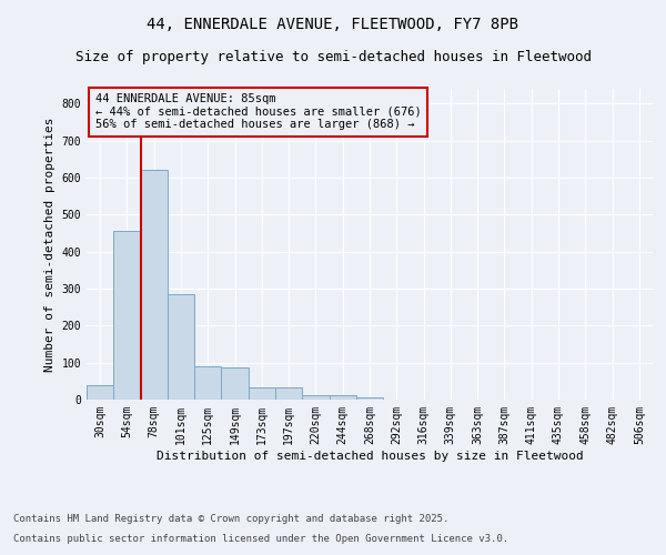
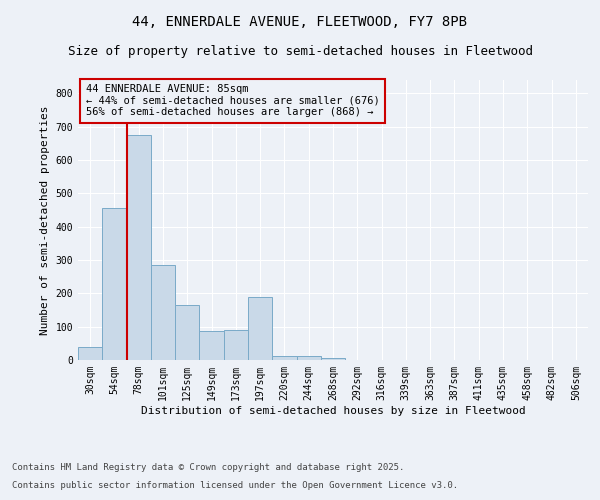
78sqm: 620 -> 675
125sqm: 90 -> 165
173sqm: 33 -> 90
197sqm: 33 -> 190
